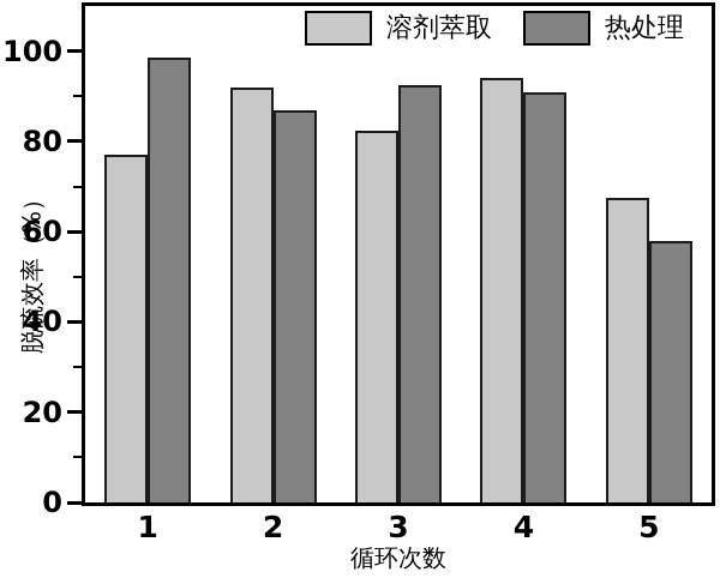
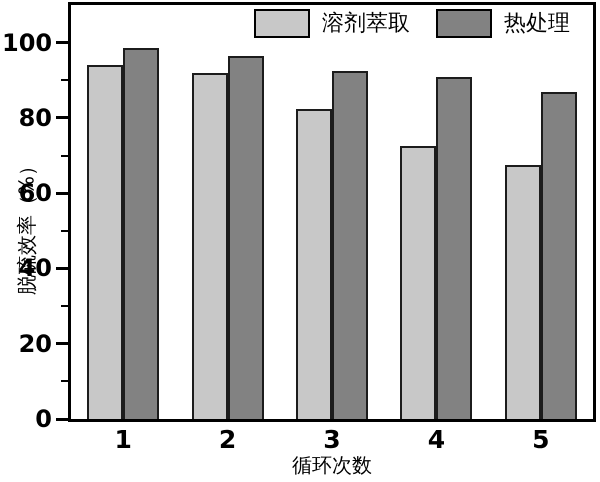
溶剂萃取/1: 77 -> 94
热处理/2: 87 -> 96
溶剂萃取/4: 94 -> 72
热处理/5: 58 -> 87
